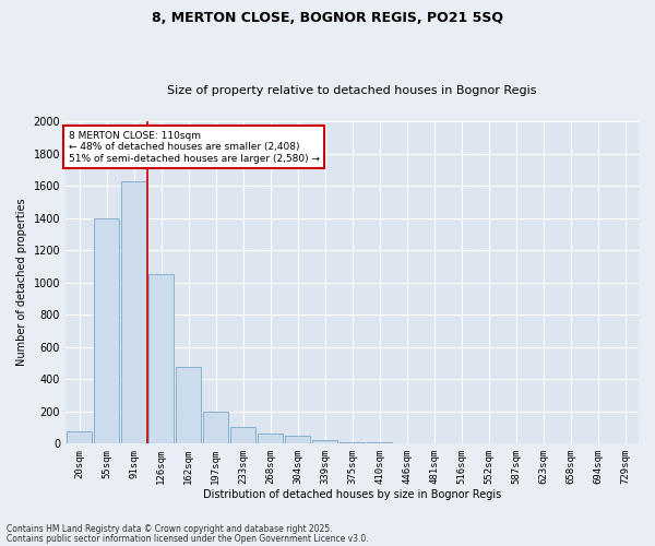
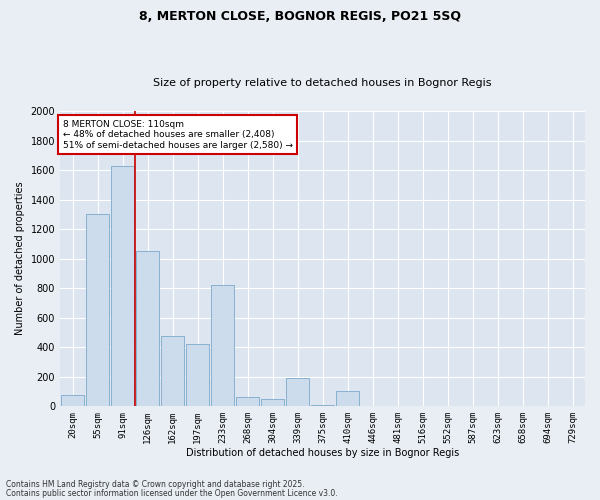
55sqm: 1400 -> 1300
197sqm: 200 -> 420
233sqm: 100 -> 820
339sqm: 20 -> 190
410sqm: 0 -> 100
